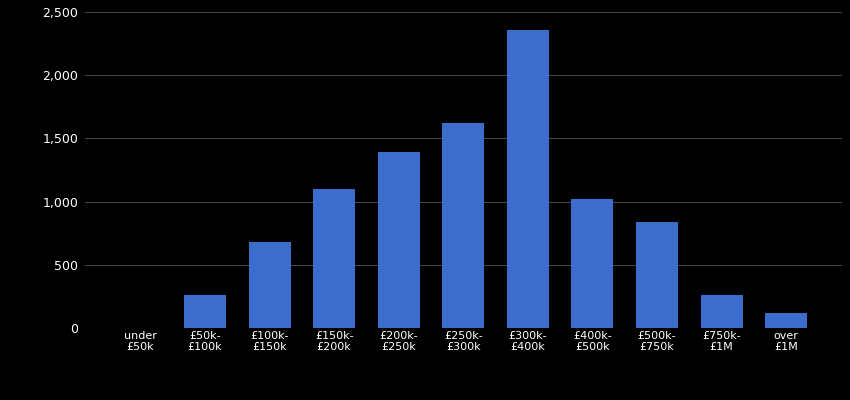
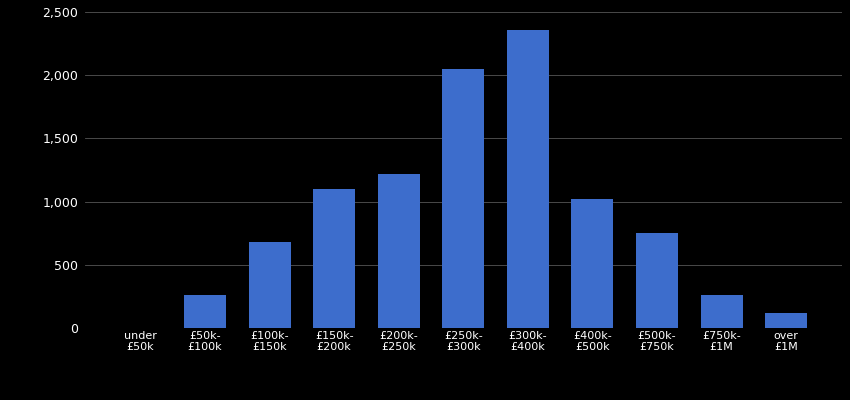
£200k- £250k: 1,390 -> 1,220
£250k- £300k: 1,620 -> 2,050
£500k- £750k: 840 -> 750
